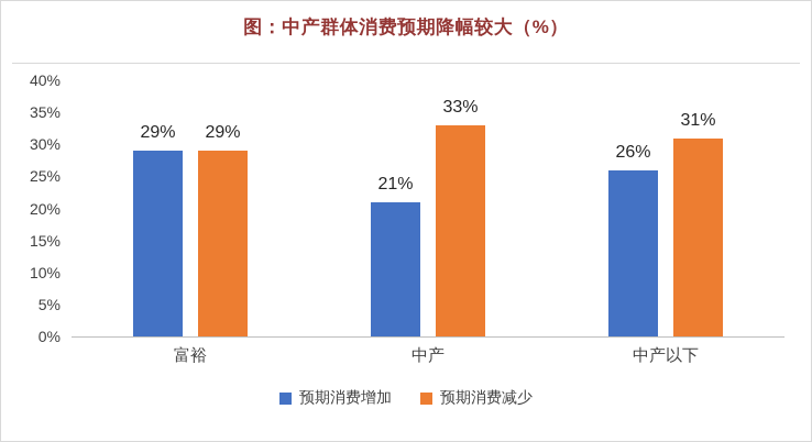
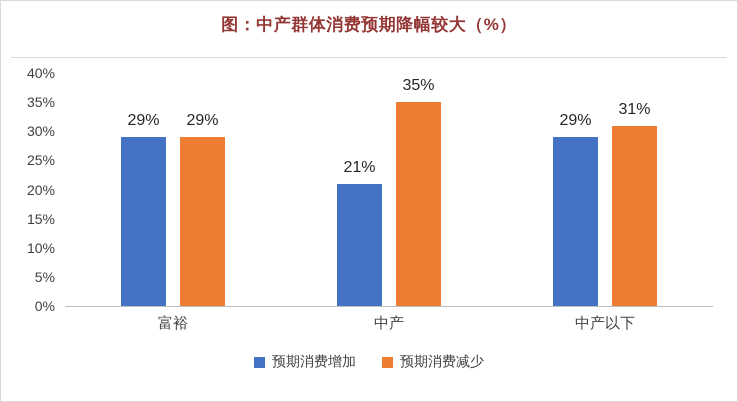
预期消费减少/中产: 33% -> 35%
预期消费增加/中产以下: 26% -> 29%
